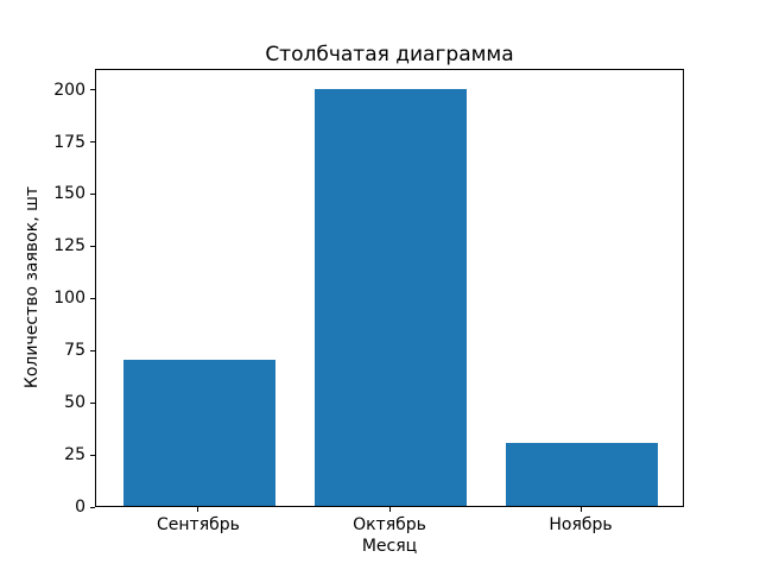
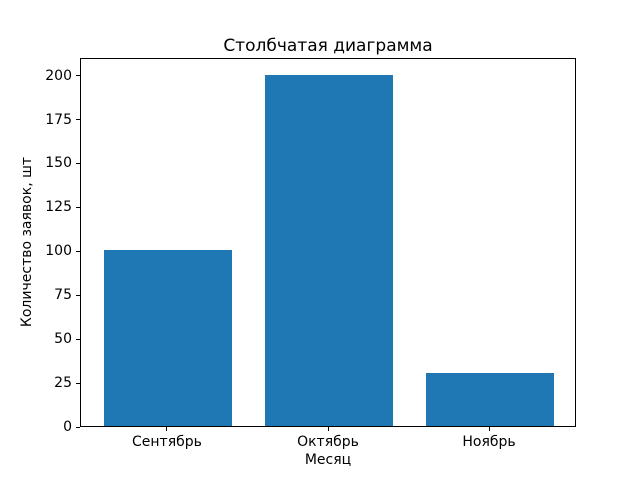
Сентябрь: 70 -> 100
